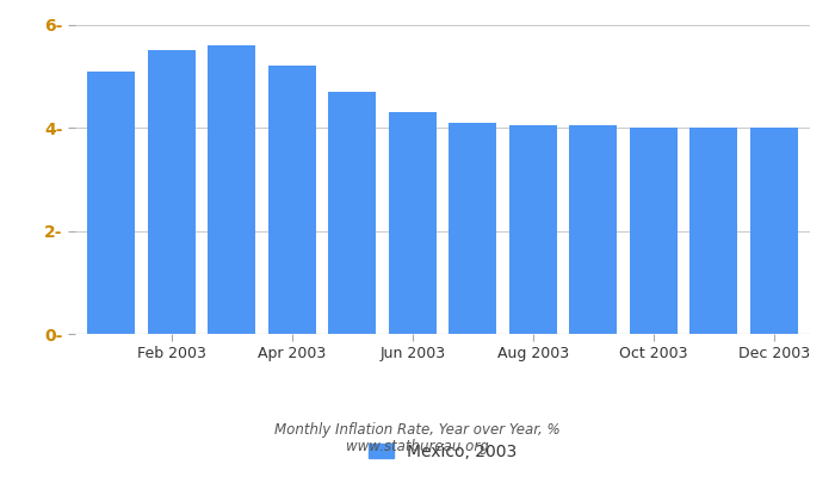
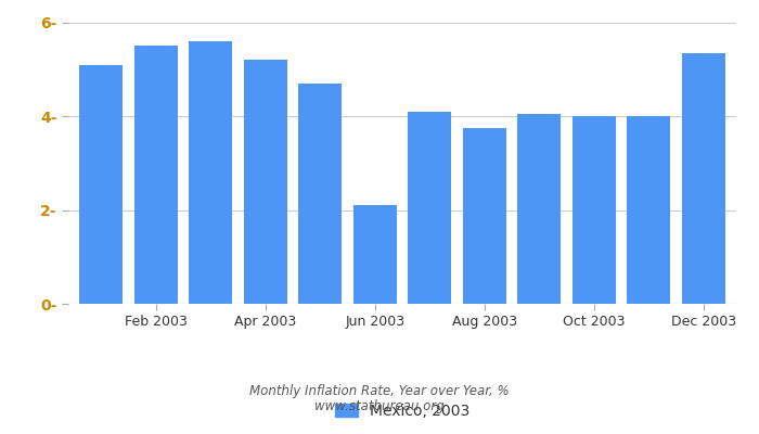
Jun 2003: 4.30- -> 2.10-
Aug 2003: 4.05- -> 3.75-
Dec 2003: 4.00- -> 5.35-
